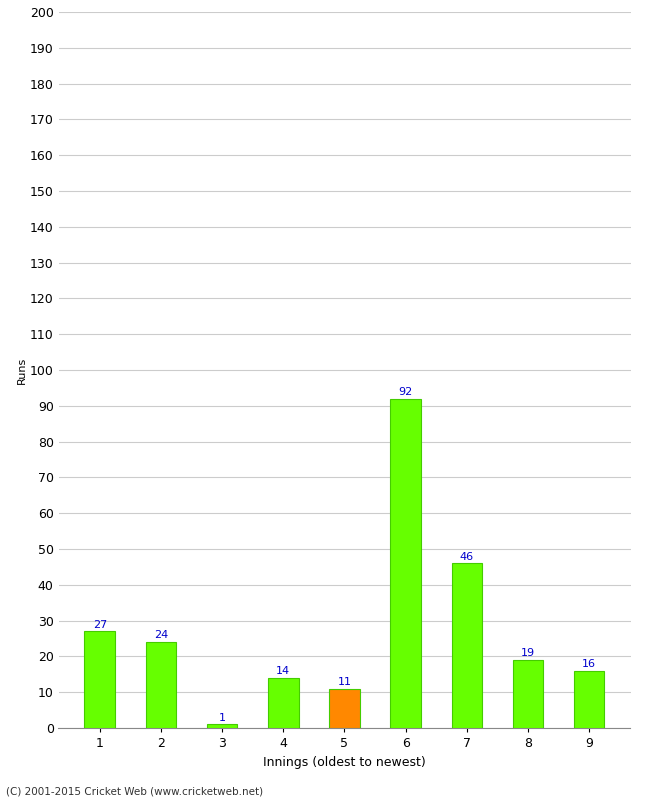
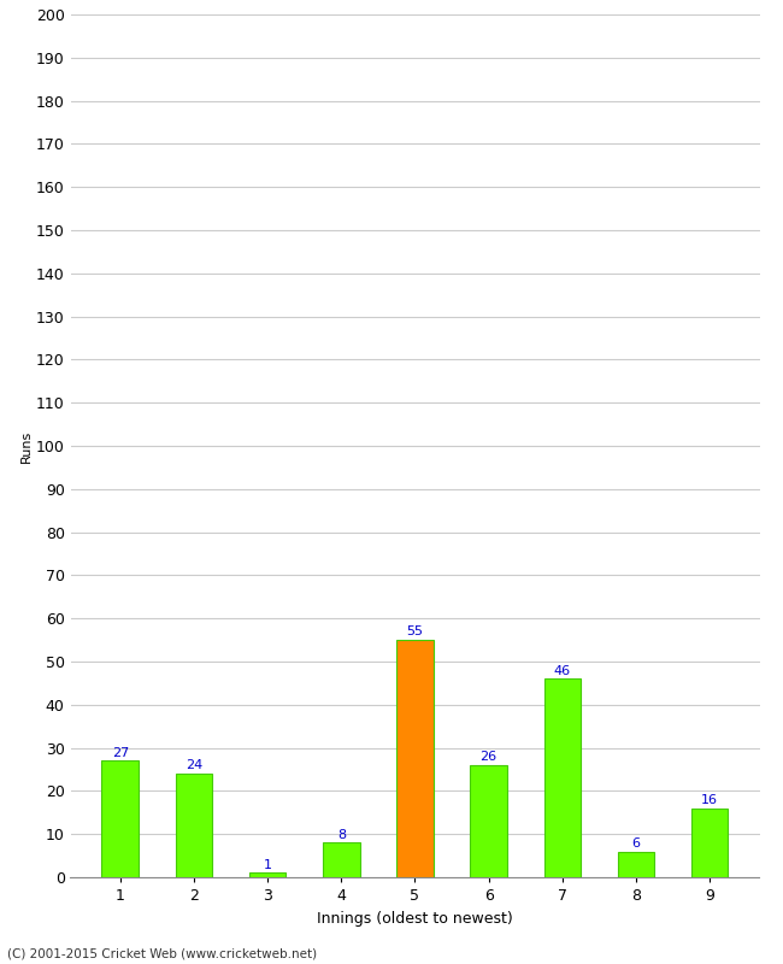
4: 14 -> 8
5: 11 -> 55
6: 92 -> 26
8: 19 -> 6
